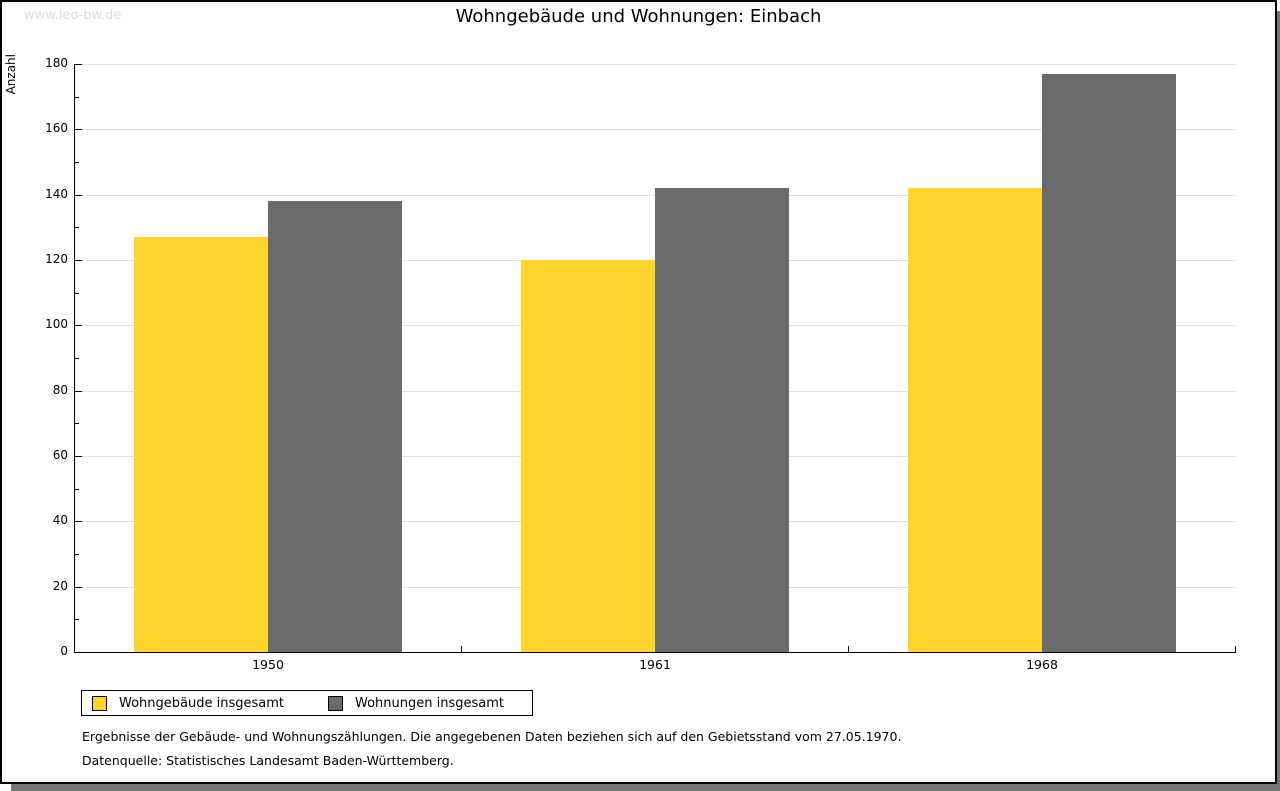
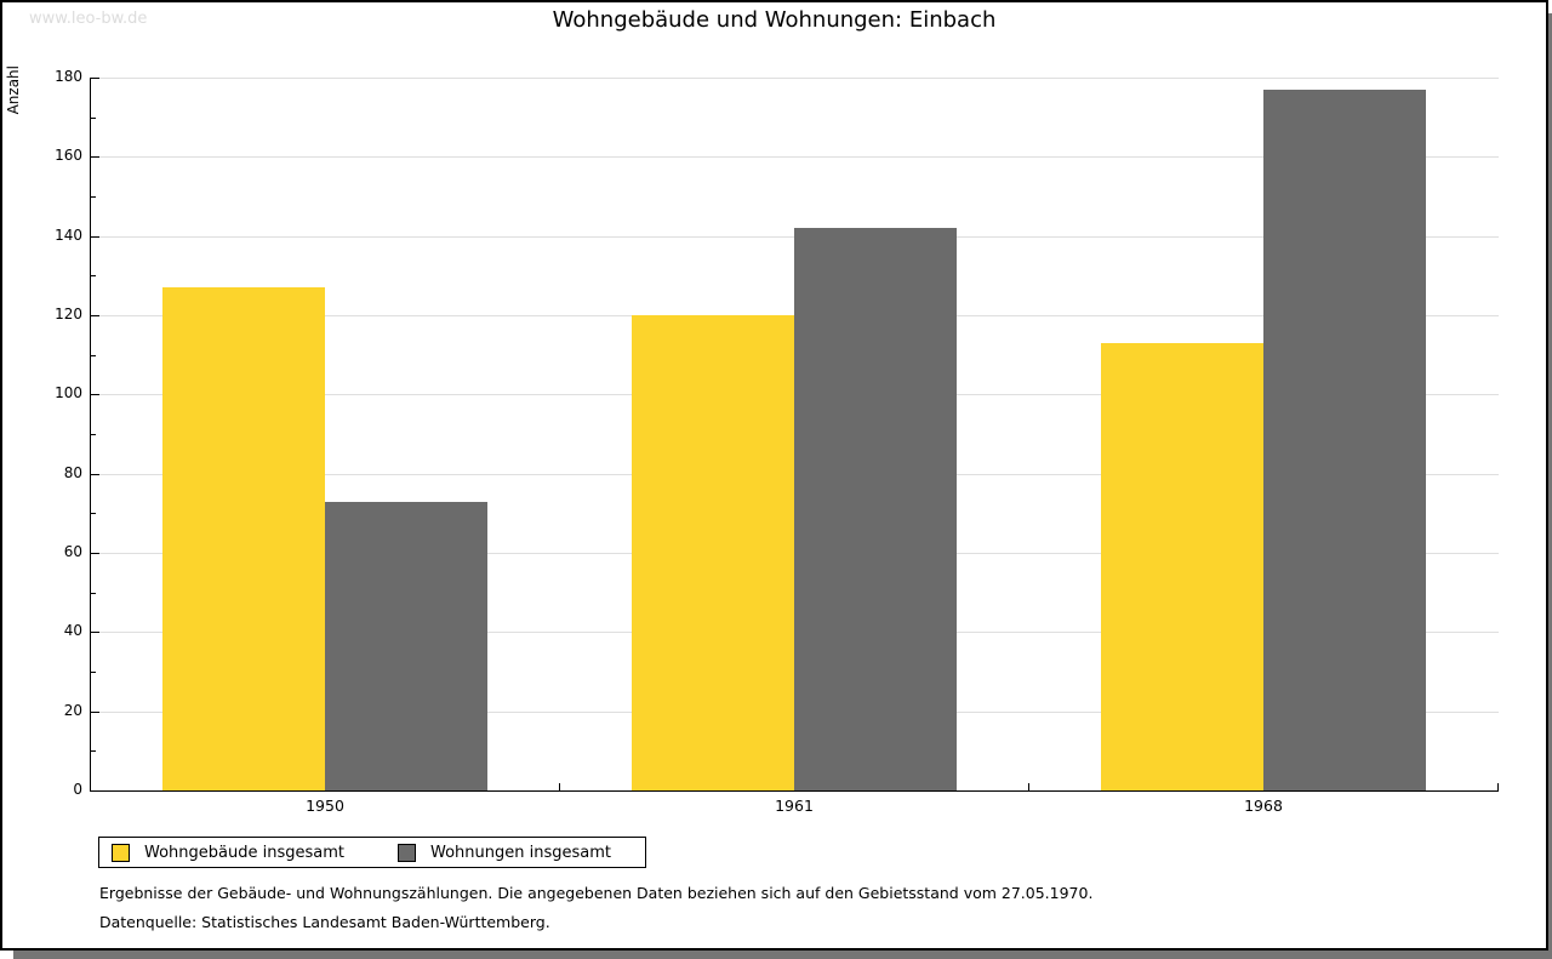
Wohnungen insgesamt/1950: 138 -> 73
Wohngebäude insgesamt/1968: 142 -> 113
